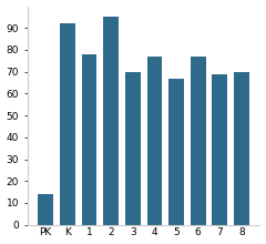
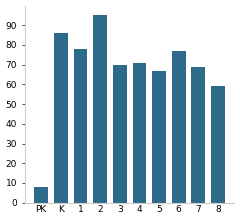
PK: 14 -> 8
K: 92 -> 86
4: 77 -> 71
8: 70 -> 59
